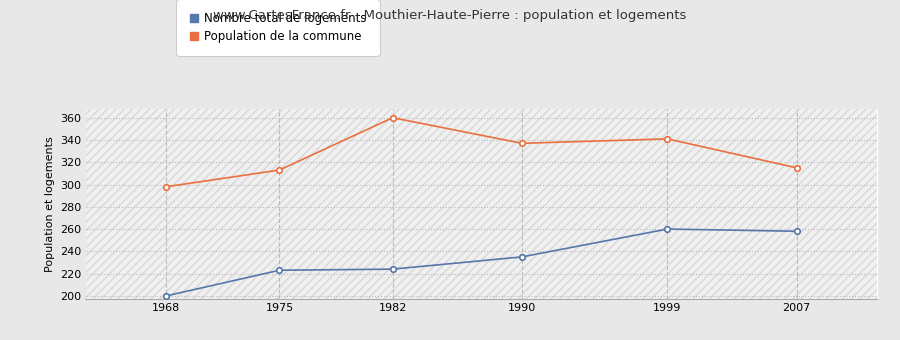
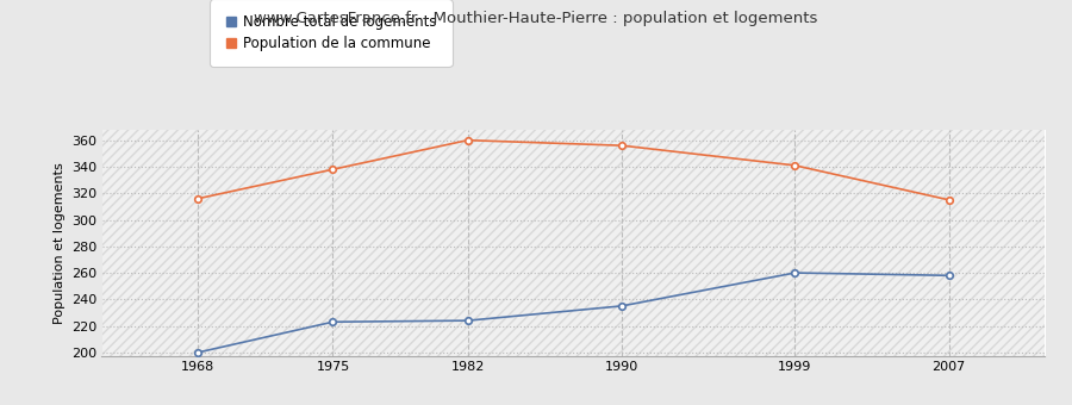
Population de la commune/1968: 298 -> 316
Population de la commune/1975: 313 -> 338
Population de la commune/1990: 337 -> 356
